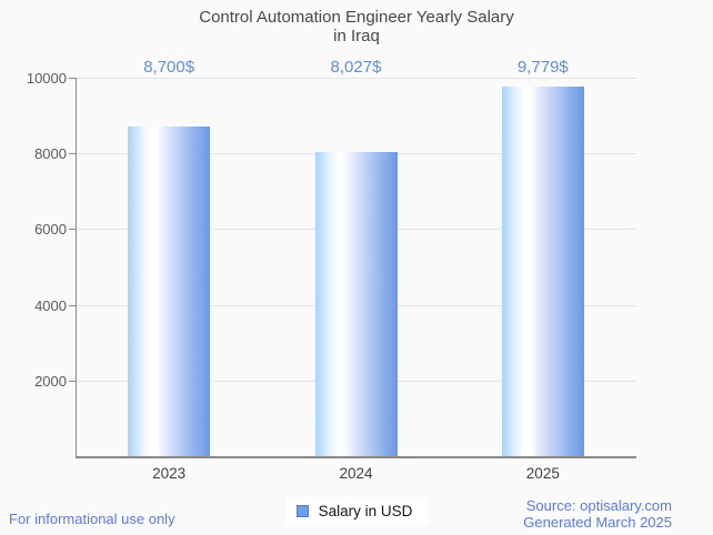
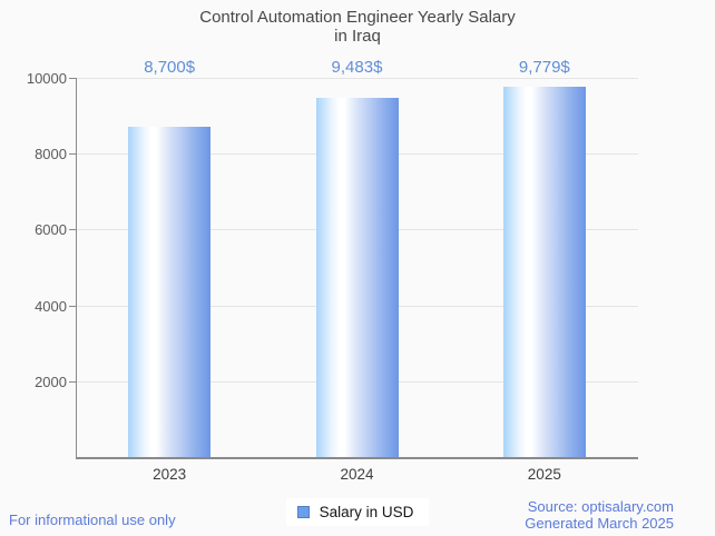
2024: 8,027 -> 9,483
